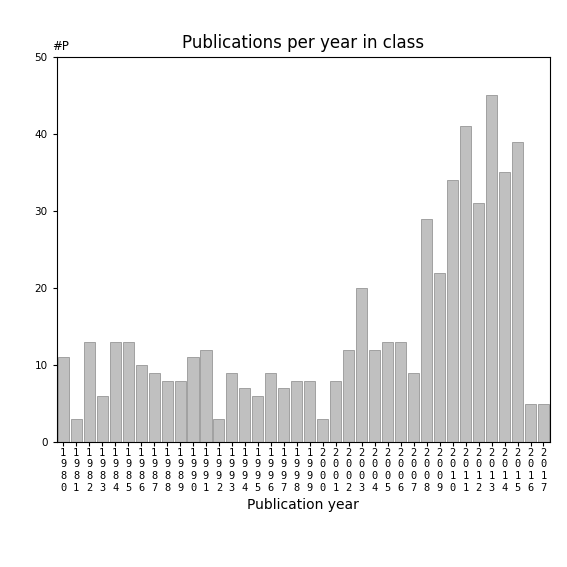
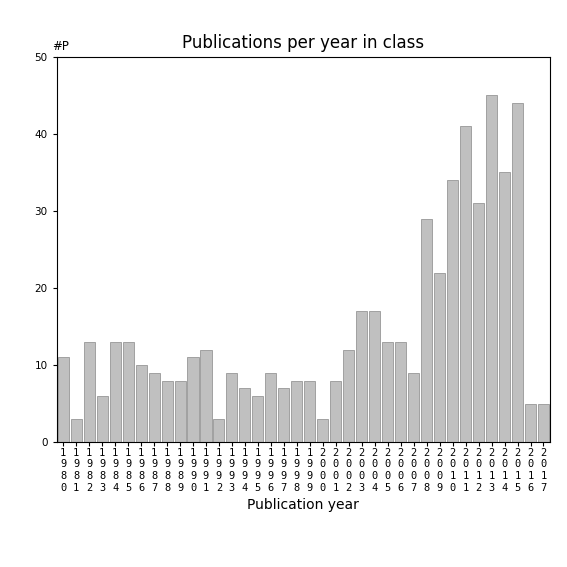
2 0 0 3: 20 -> 17
2 0 0 4: 12 -> 17
2 0 1 5: 39 -> 44
